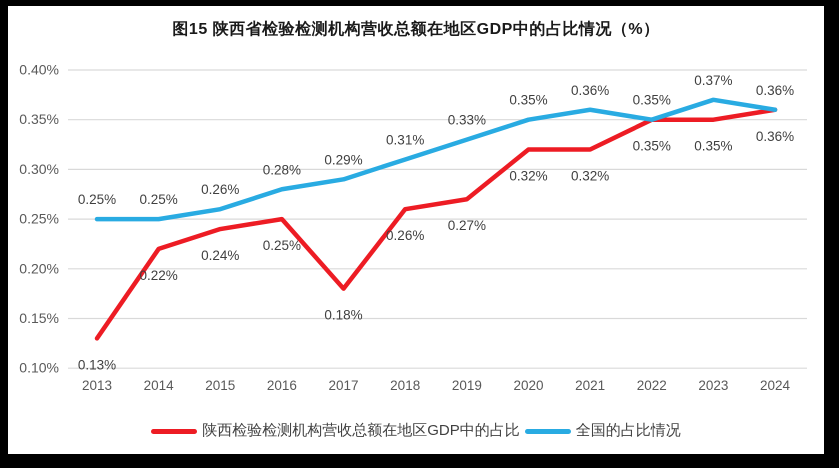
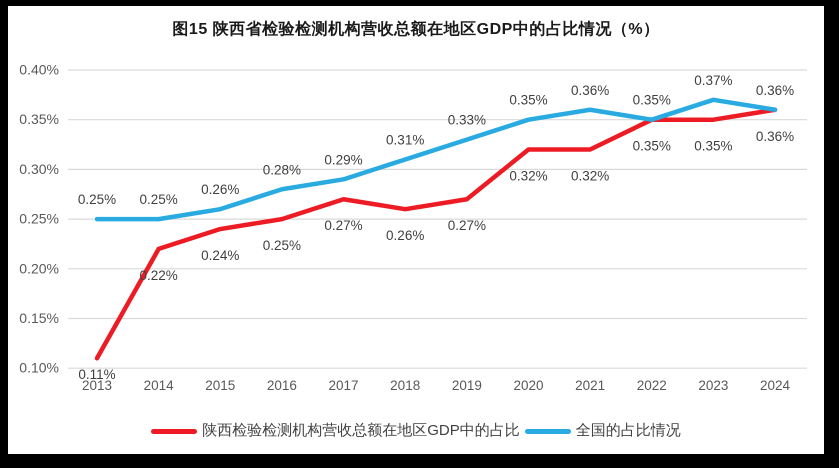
陕西检验检测机构营收总额在地区GDP中的占比/2013: 0.13% -> 0.11%
陕西检验检测机构营收总额在地区GDP中的占比/2017: 0.18% -> 0.27%
